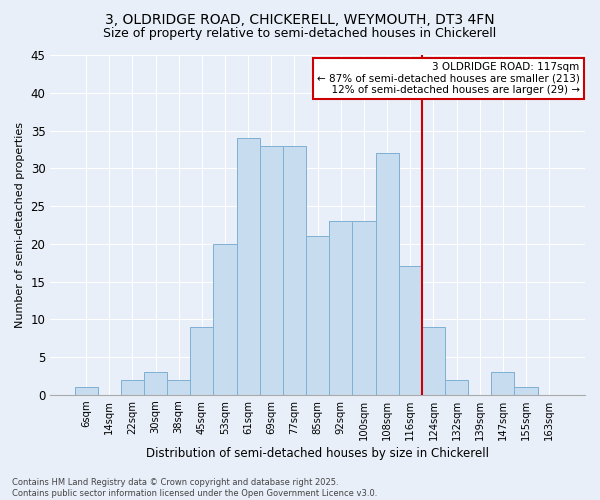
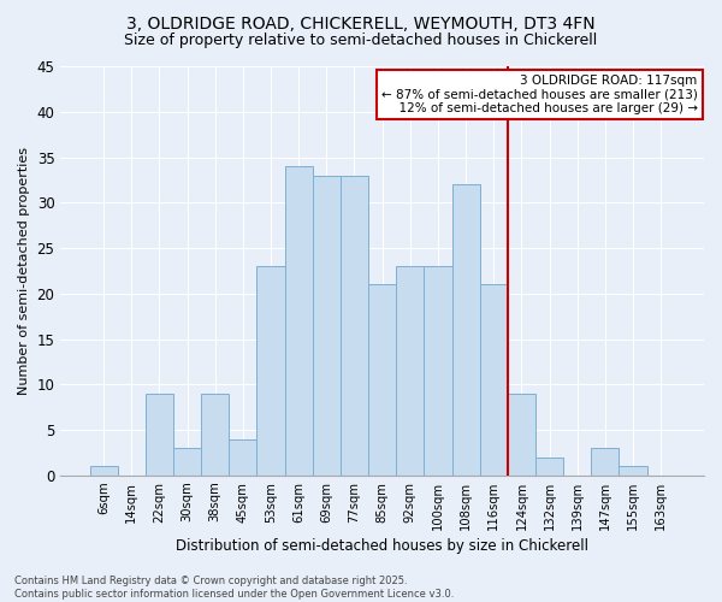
22sqm: 2 -> 9
38sqm: 2 -> 9
45sqm: 9 -> 4
53sqm: 20 -> 23
116sqm: 17 -> 21
